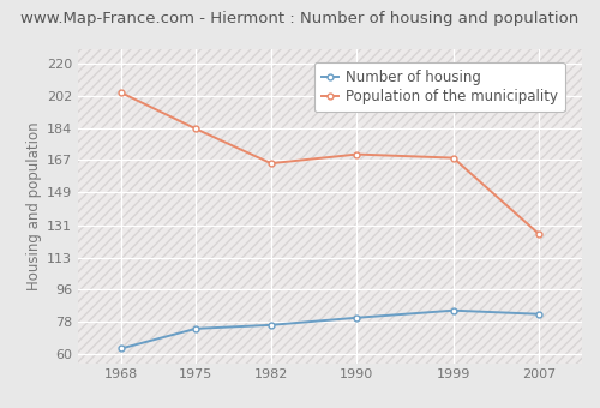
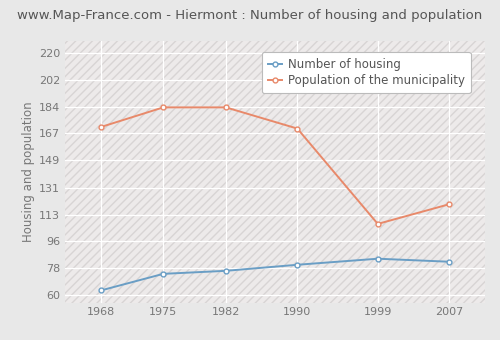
Population of the municipality/1968: 204 -> 171
Population of the municipality/1982: 165 -> 184
Population of the municipality/1999: 168 -> 107
Population of the municipality/2007: 126 -> 120
